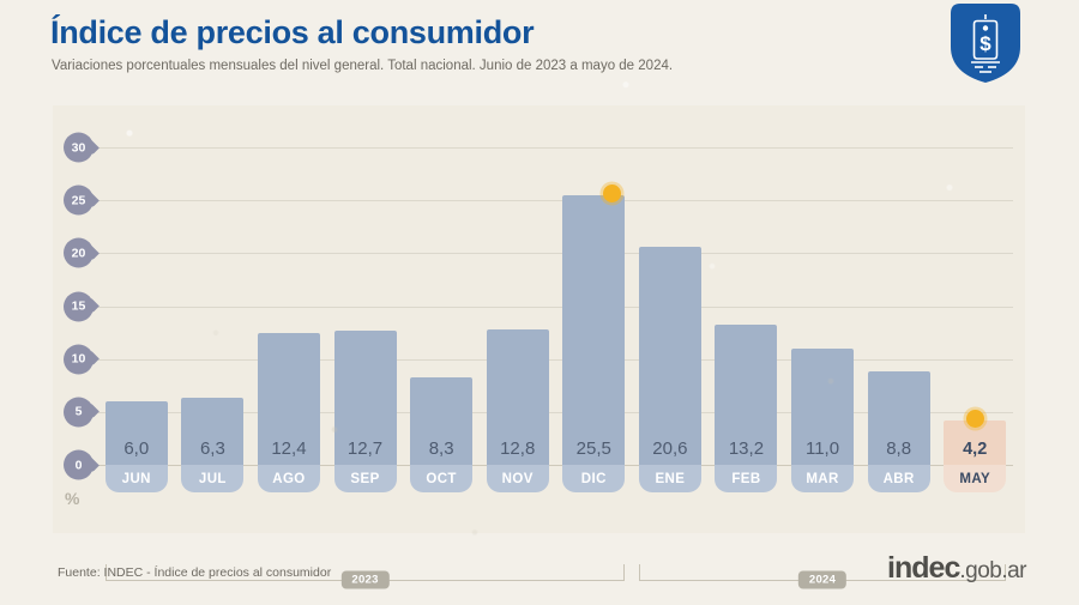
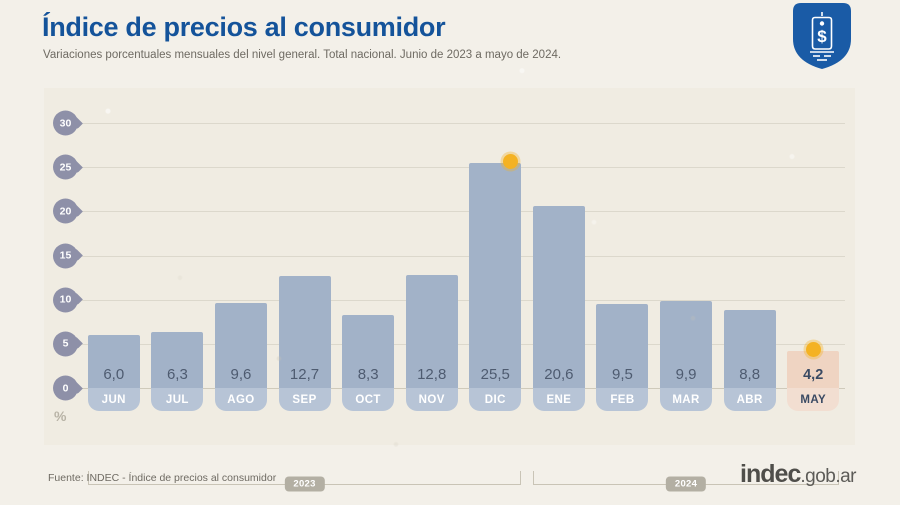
AGO: 12,4 -> 9,6
FEB: 13,2 -> 9,5
MAR: 11,0 -> 9,9
